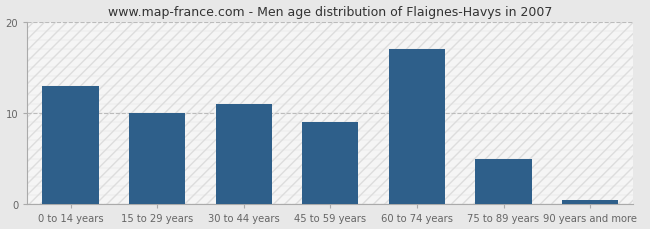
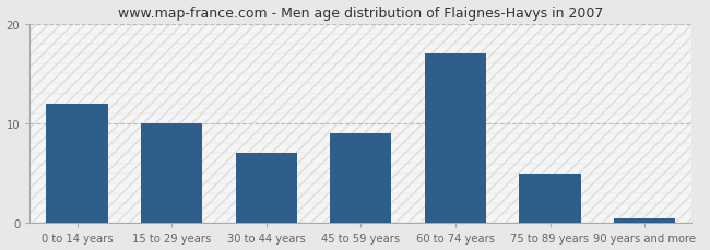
0 to 14 years: 13.0 -> 12.0
30 to 44 years: 11.0 -> 7.0
